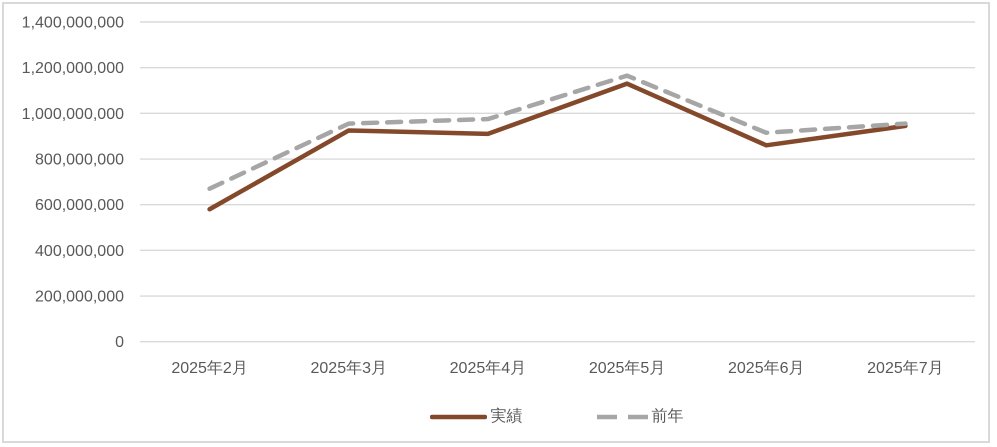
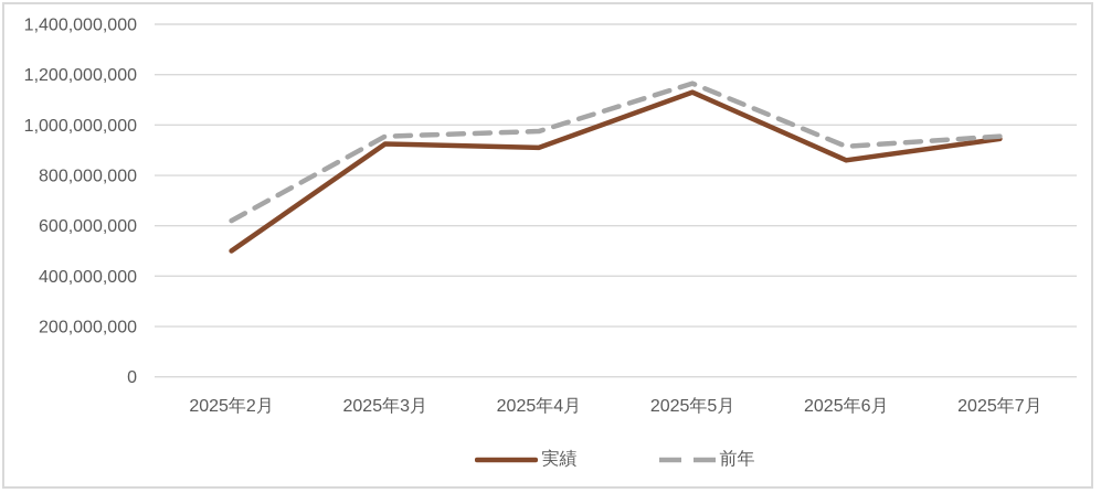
実績/2025年2月: 580000000 -> 500000000
前年/2025年2月: 670000000 -> 620000000
